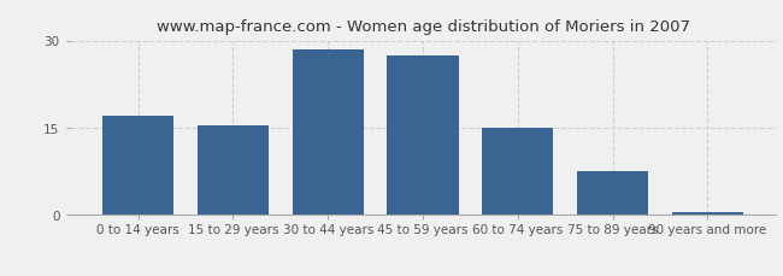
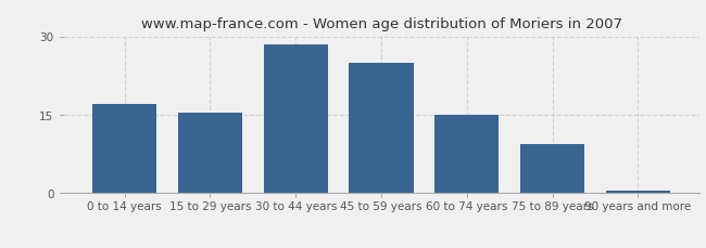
45 to 59 years: 27.5 -> 25.0
75 to 89 years: 7.5 -> 9.5
